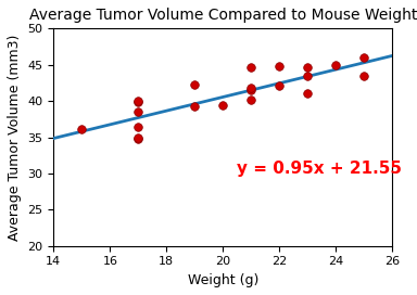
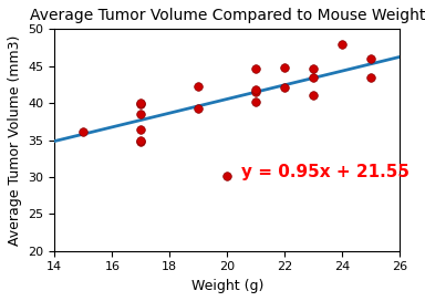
20: 39.4 -> 30.2
24: 45.0 -> 48.0
